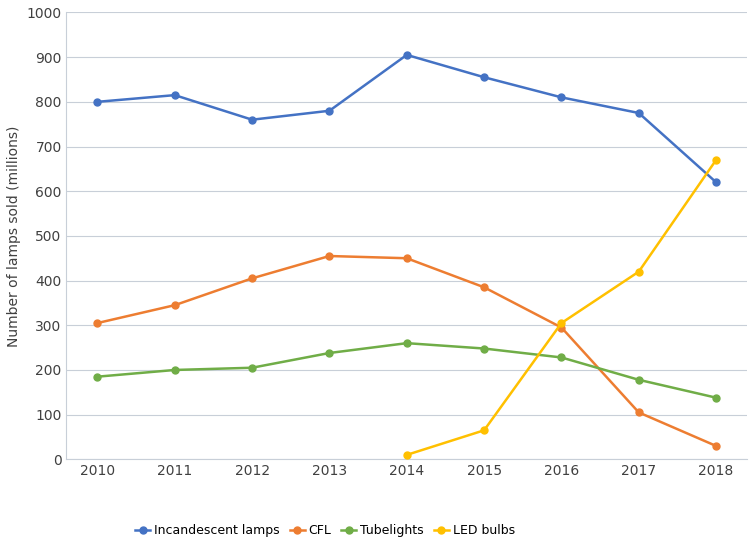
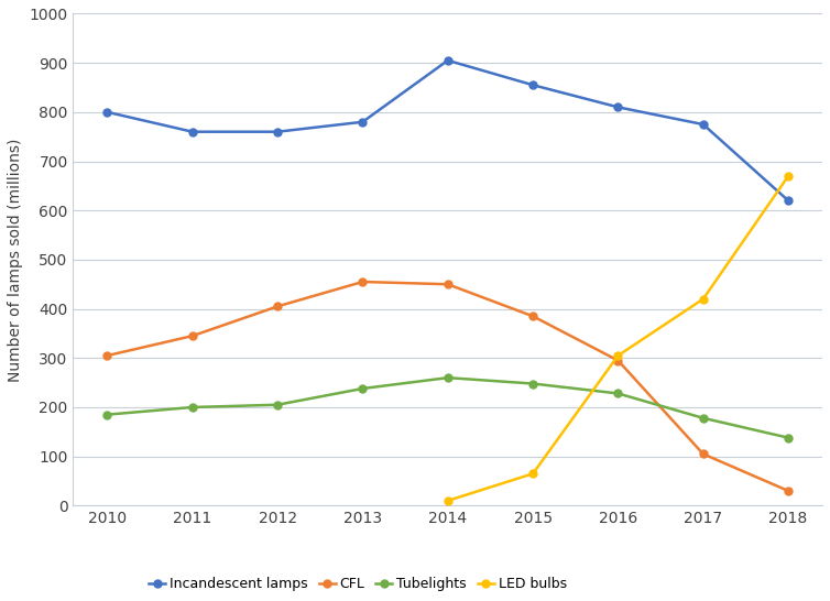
Incandescent lamps/2011: 815 -> 760
